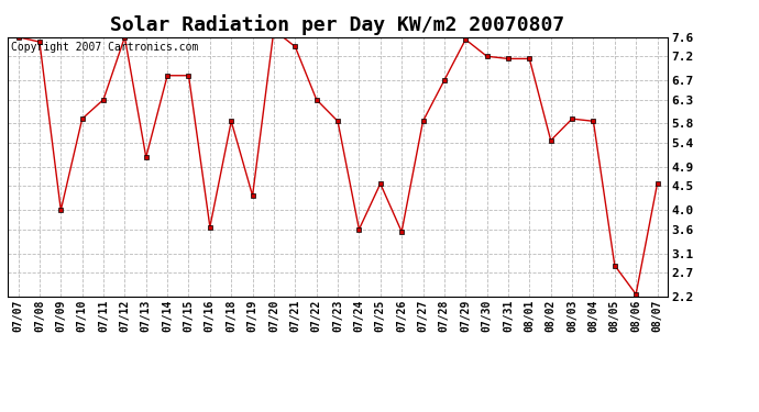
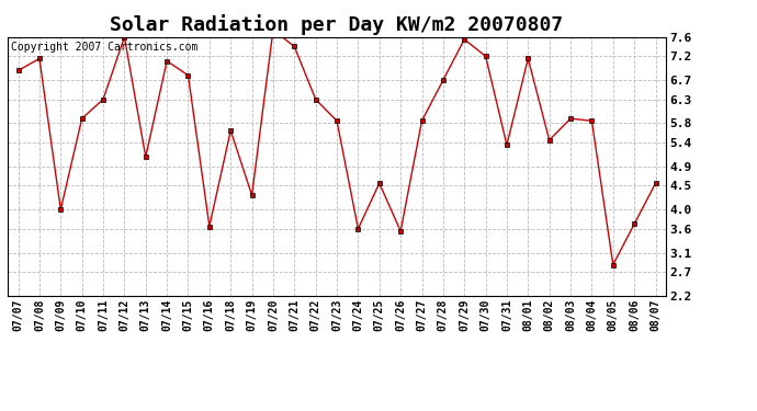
07/07: 7.60 -> 6.90
07/08: 7.50 -> 7.15
07/14: 6.80 -> 7.10
07/18: 5.85 -> 5.65
07/31: 7.15 -> 5.35
08/06: 2.25 -> 3.70
